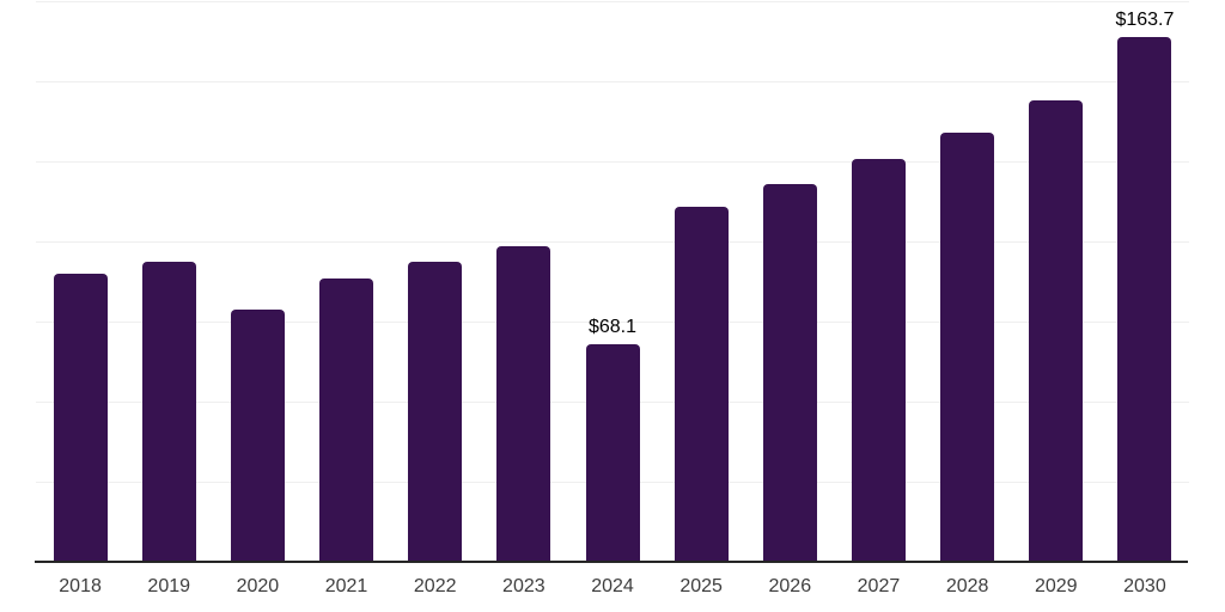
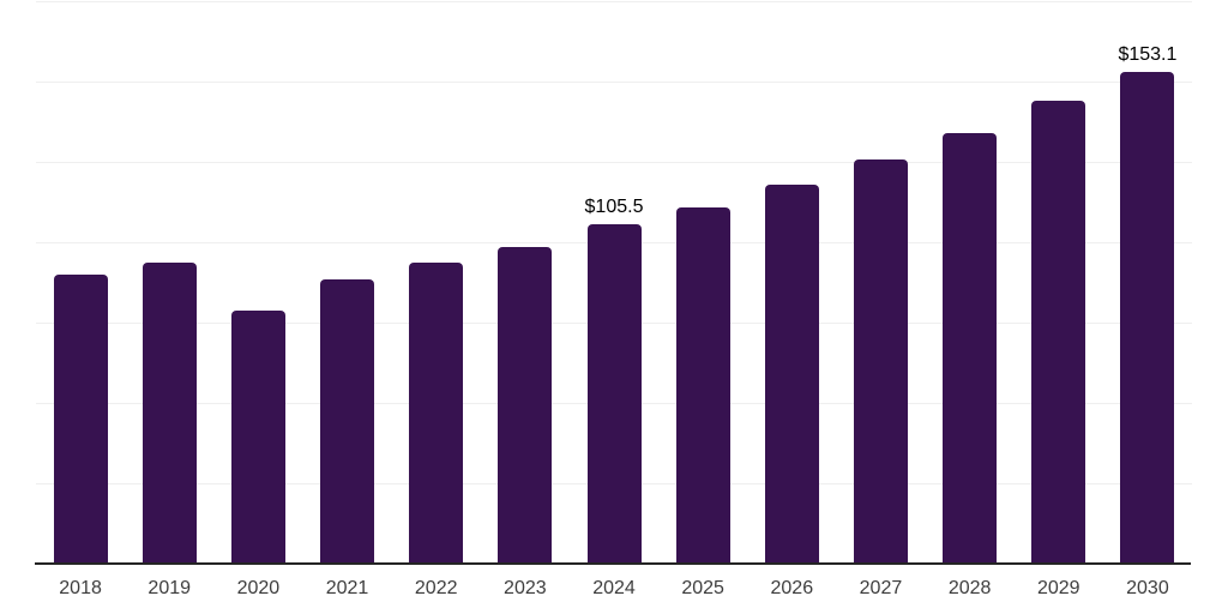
2024: $68.1 -> $105.5
2030: $163.7 -> $153.1
